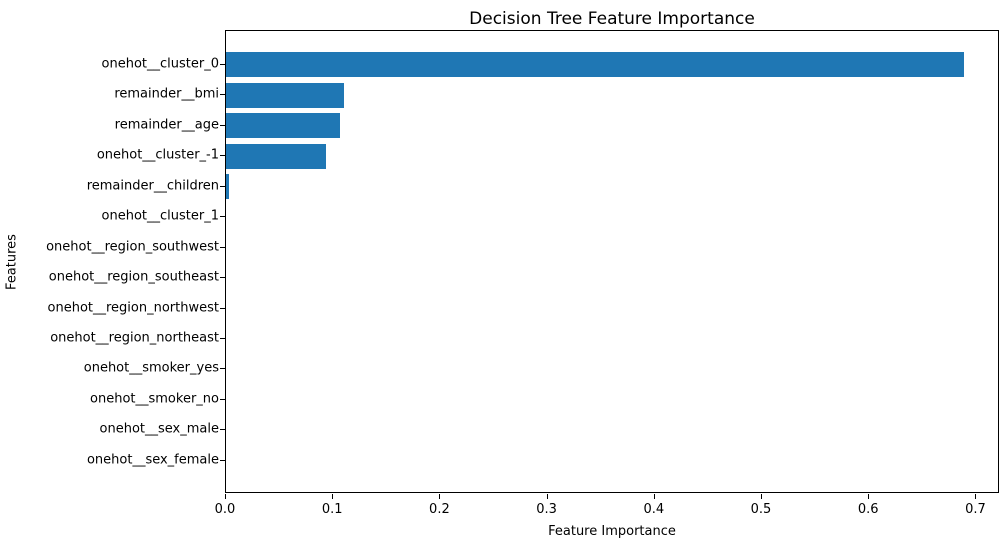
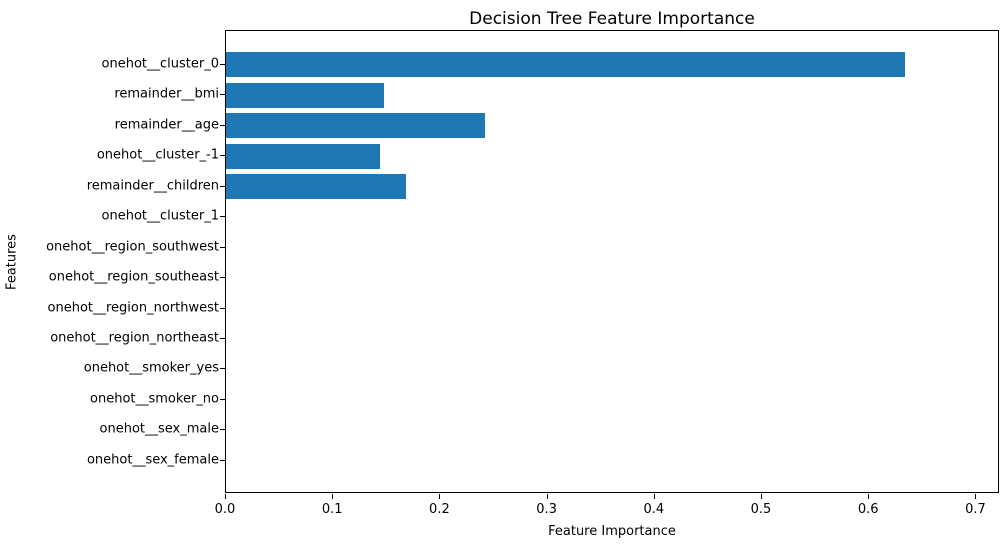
onehot__cluster_0: 0.688 -> 0.633
remainder__bmi: 0.110 -> 0.147
remainder__age: 0.106 -> 0.242
onehot__cluster_-1: 0.093 -> 0.144
remainder__children: 0.003 -> 0.168
